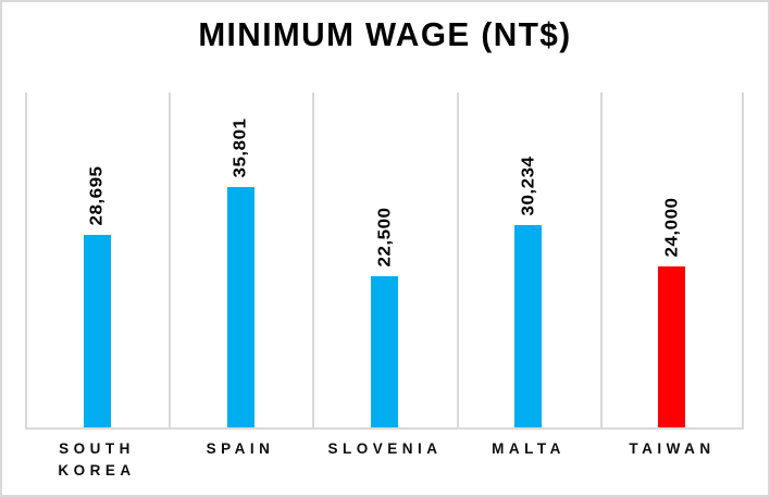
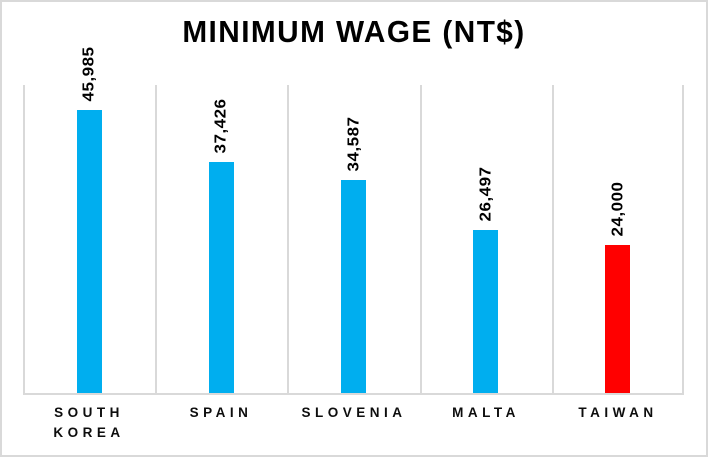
SOUTH KOREA: 28,695 -> 45,985
SPAIN: 35,801 -> 37,426
SLOVENIA: 22,500 -> 34,587
MALTA: 30,234 -> 26,497
